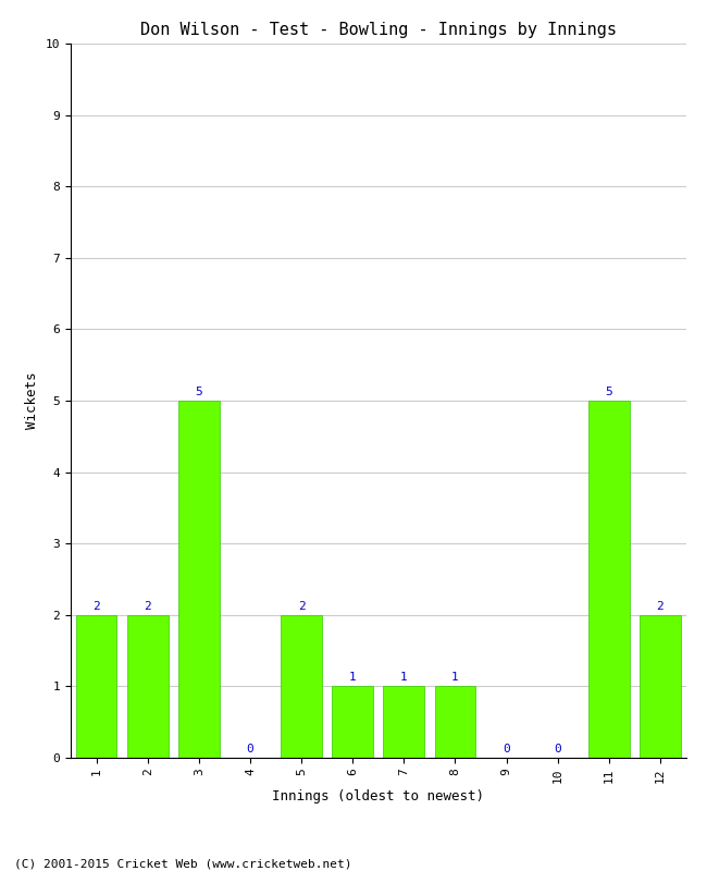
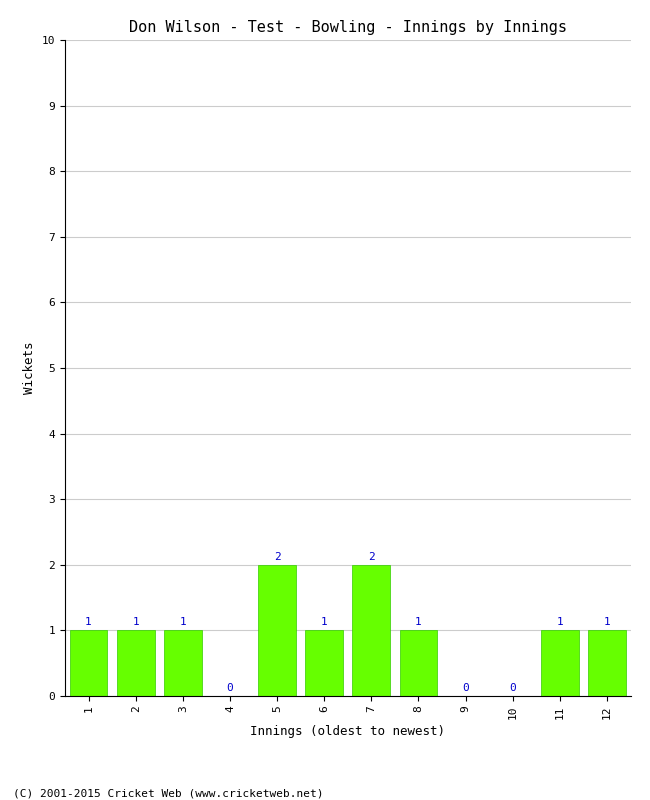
1: 2 -> 1
2: 2 -> 1
3: 5 -> 1
7: 1 -> 2
11: 5 -> 1
12: 2 -> 1
